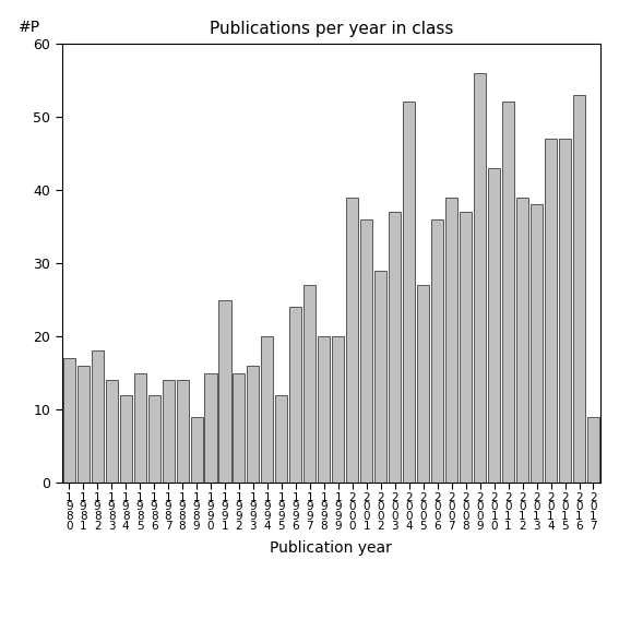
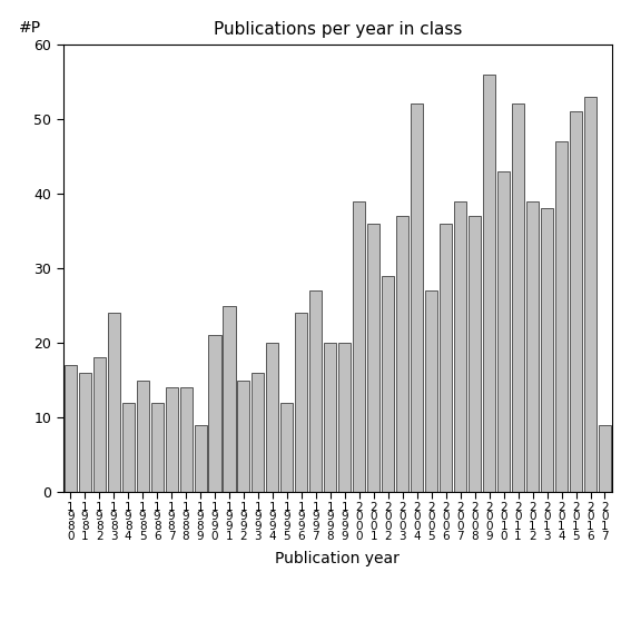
1 9 8 3: 14 -> 24
1 9 9 0: 15 -> 21
2 0 1 5: 47 -> 51
